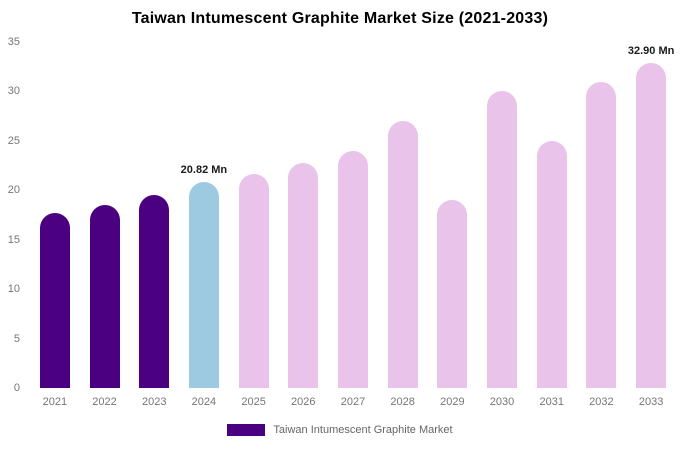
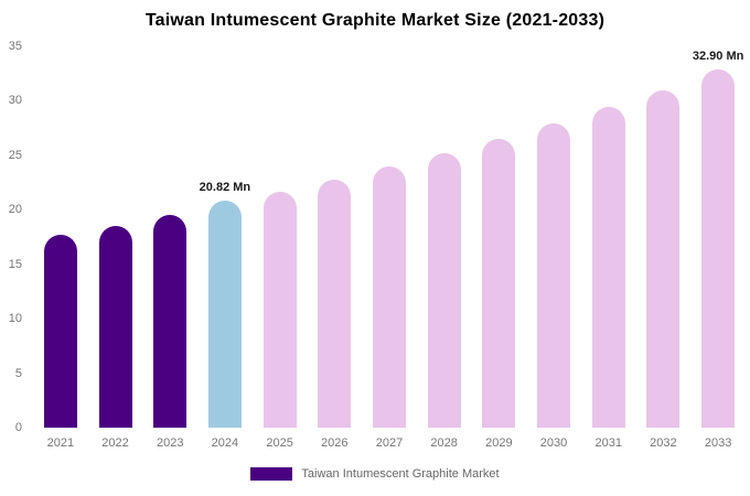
2028: 27 -> 25
2029: 19 -> 26
2030: 30 -> 28
2031: 25 -> 29
